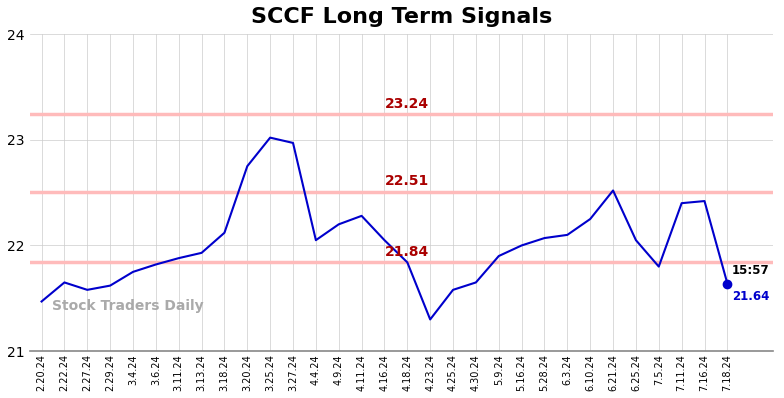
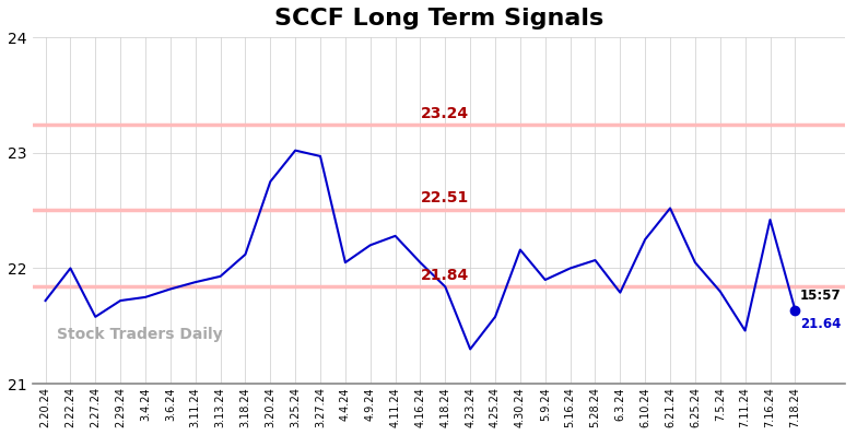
2.20.24: 21.47 -> 21.72
2.22.24: 21.65 -> 22.00
2.29.24: 21.62 -> 21.72
4.30.24: 21.65 -> 22.16
6.3.24: 22.10 -> 21.79
7.11.24: 22.40 -> 21.46
